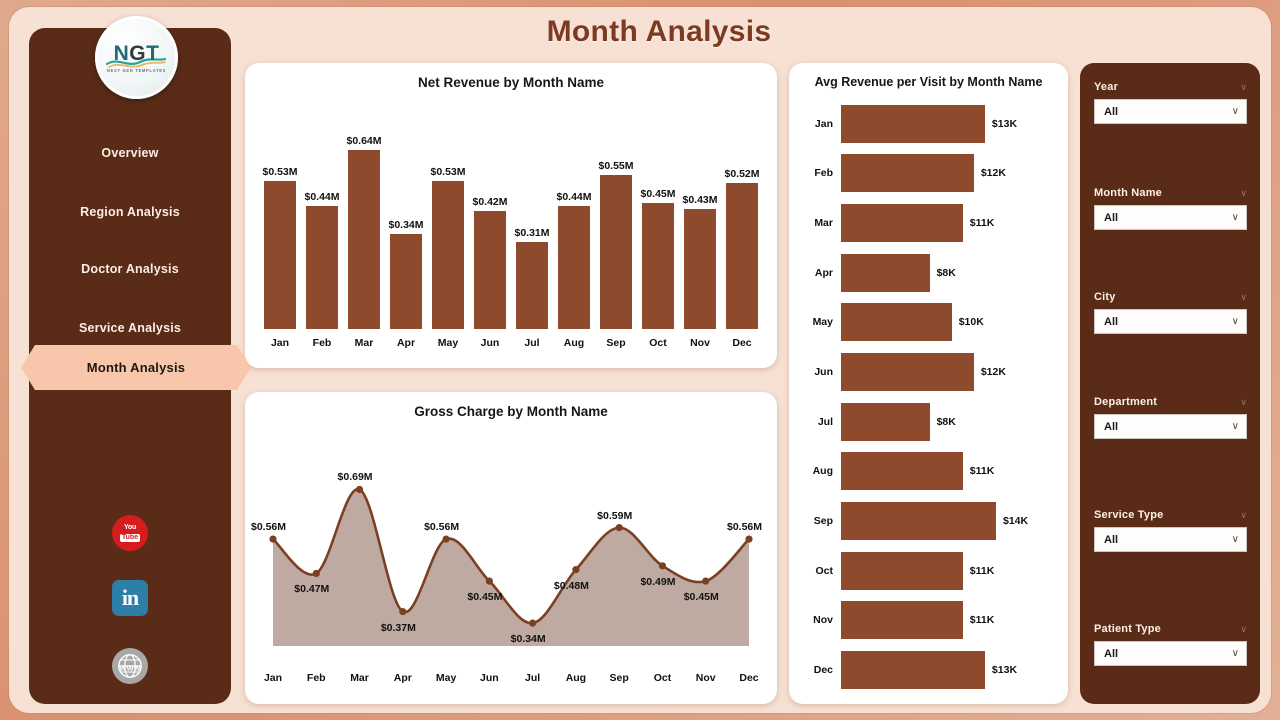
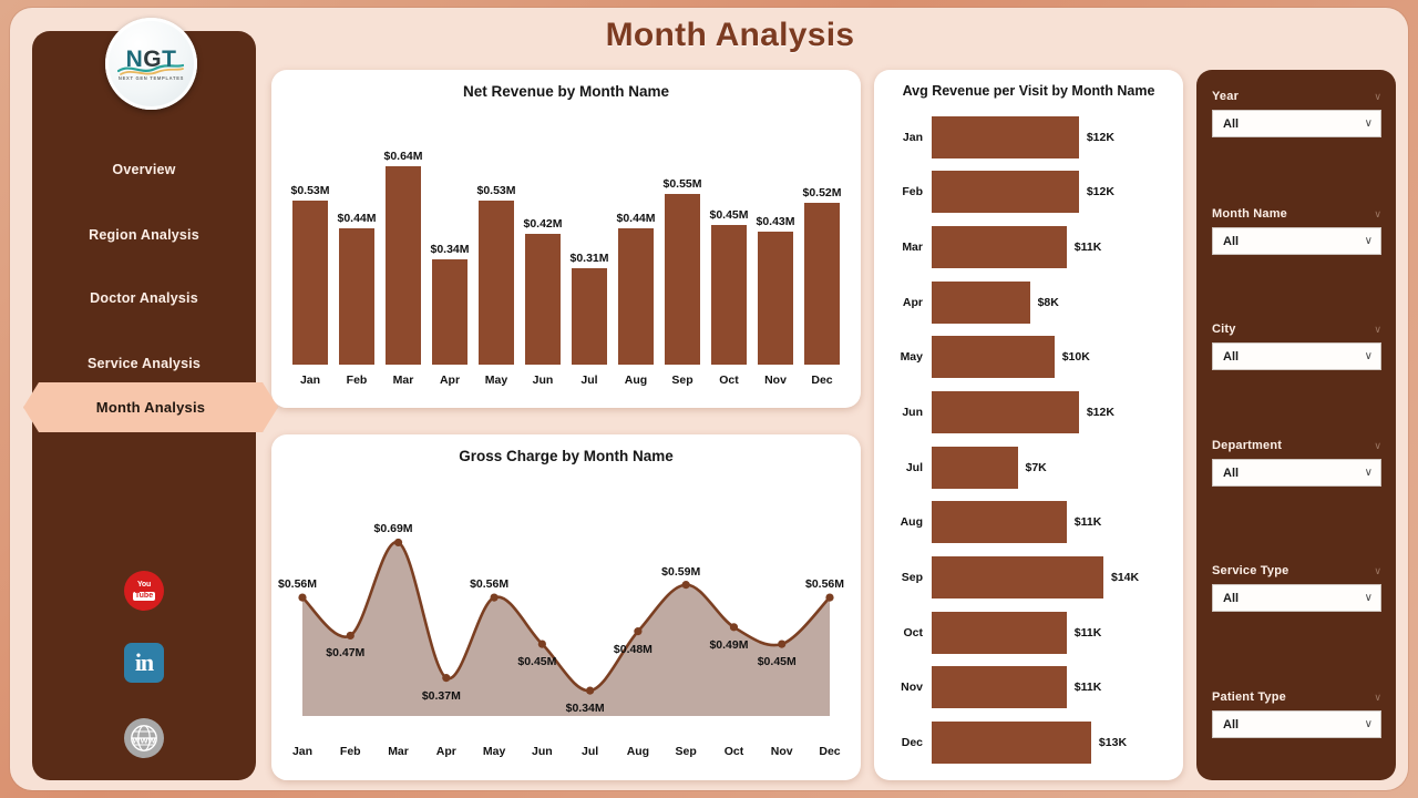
Avg Revenue per Visit by Month Name/Jan: $13K -> $12K
Avg Revenue per Visit by Month Name/Jul: $8K -> $7K
